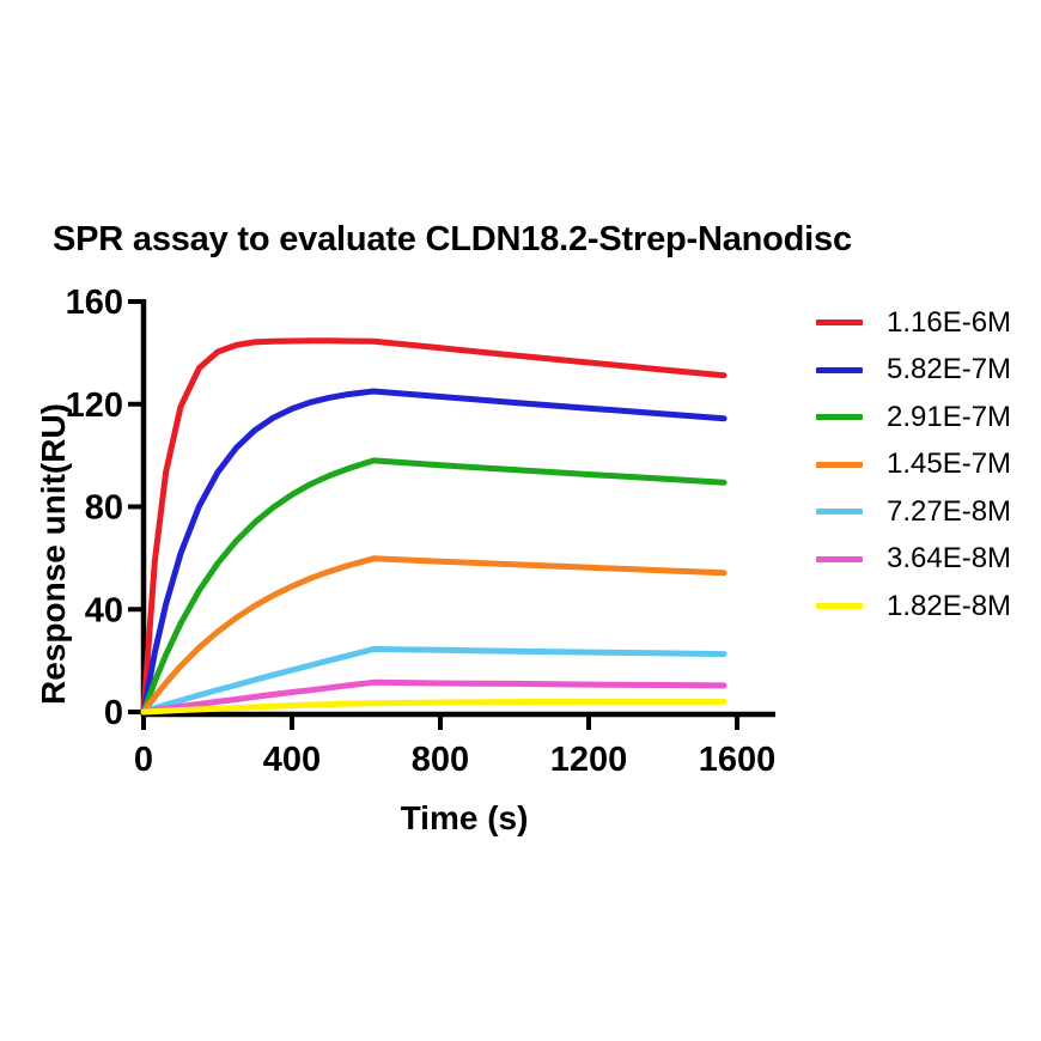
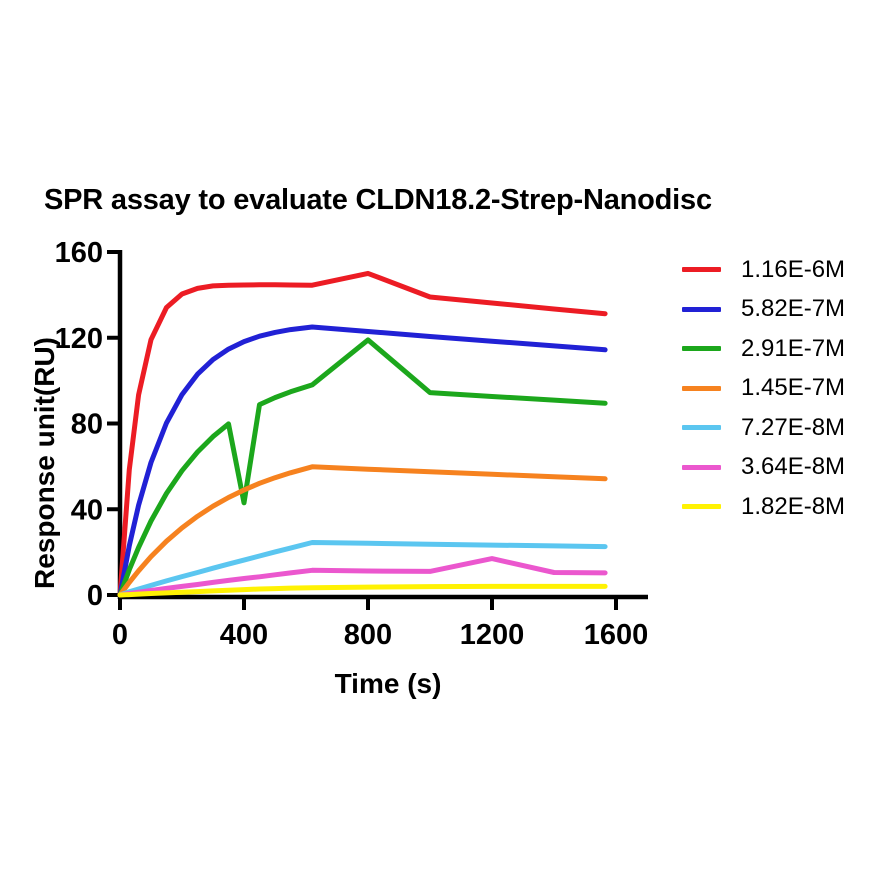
2.91E-7M/400: 85 -> 43
1.16E-6M/800: 142 -> 150
2.91E-7M/800: 96 -> 119
3.64E-8M/1200: 11 -> 17
